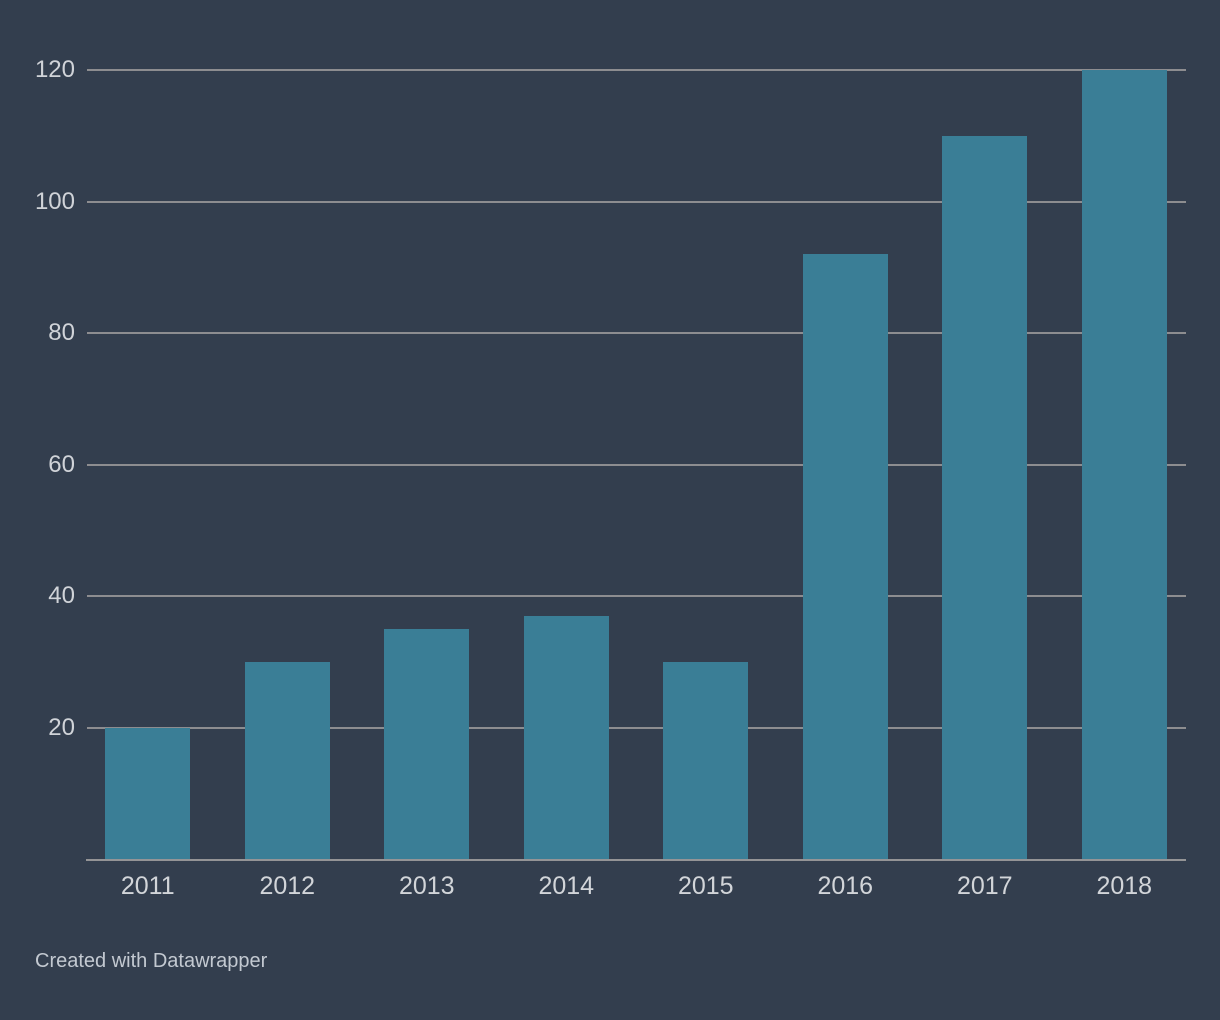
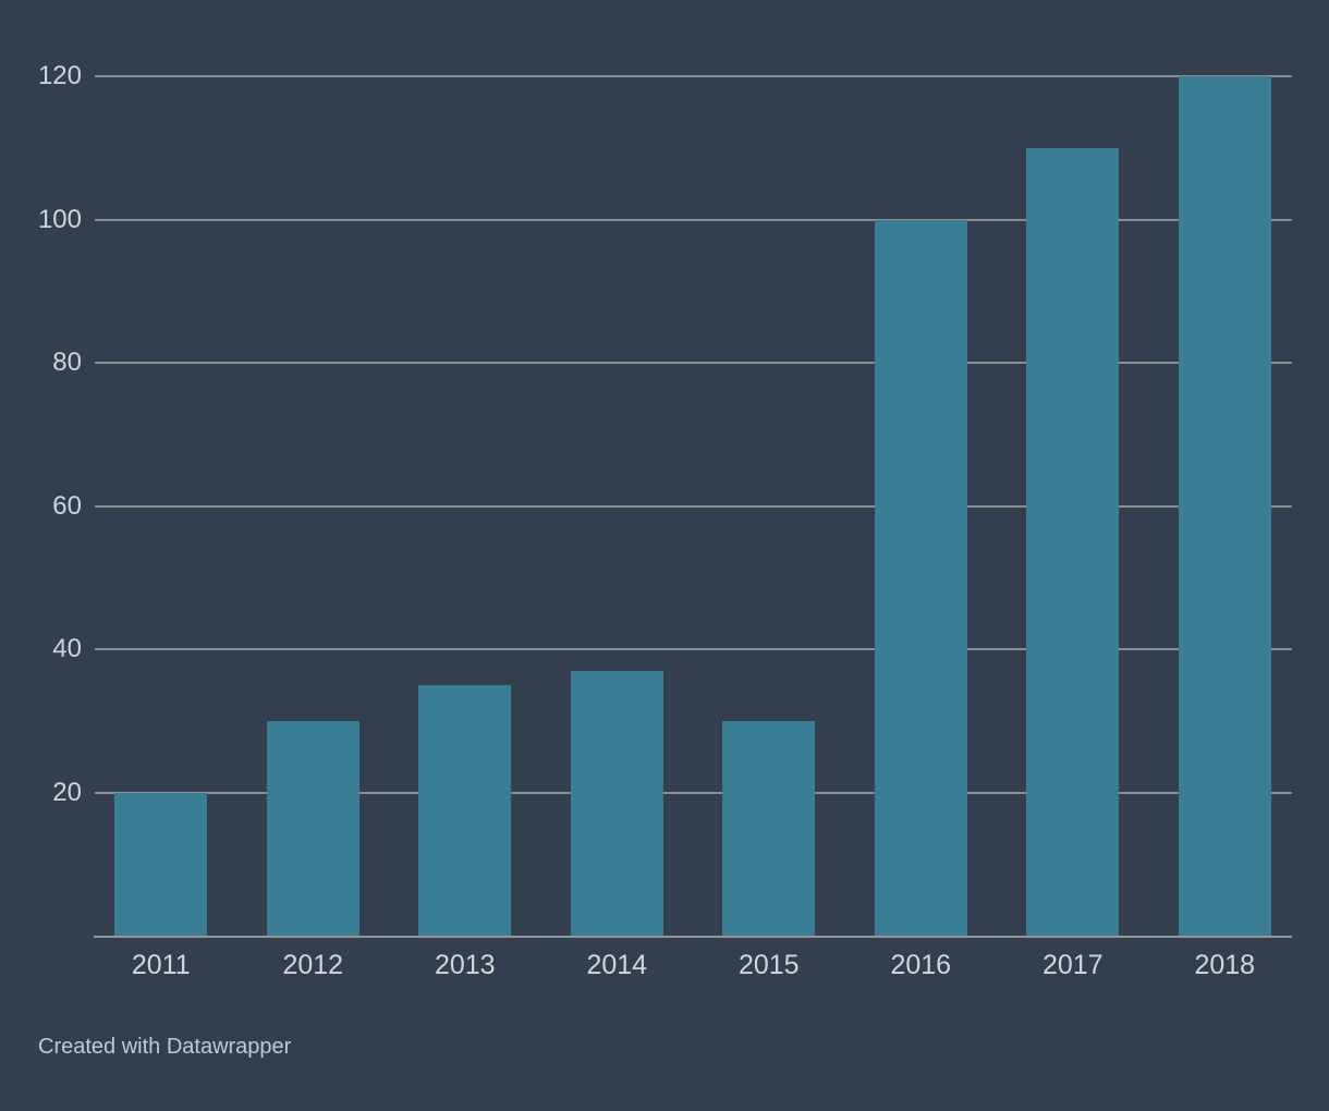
2016: 92 -> 100
